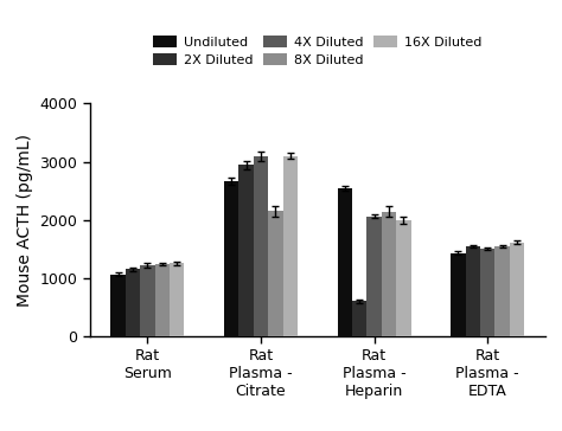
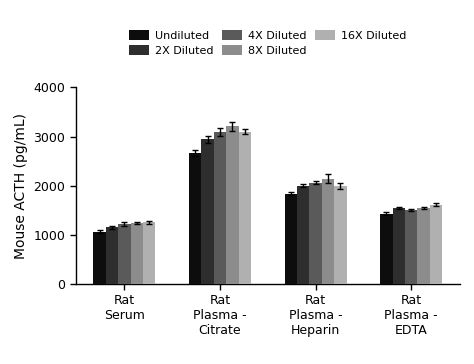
8X Diluted/Rat Plasma - Citrate: 2150 -> 3210
Undiluted/Rat Plasma - Heparin: 2550 -> 1840
2X Diluted/Rat Plasma - Heparin: 600 -> 2000
